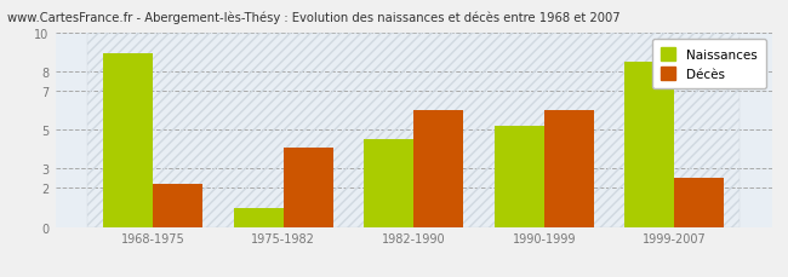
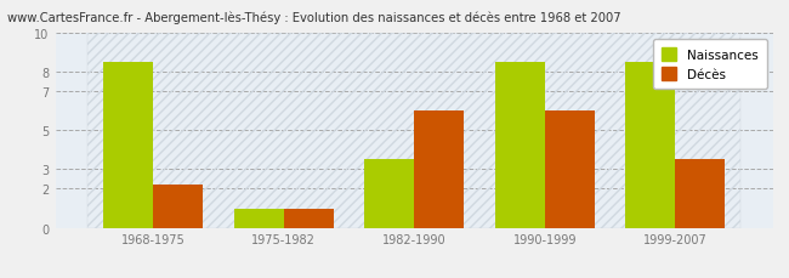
Naissances/1968-1975: 8.9 -> 8.5
Décès/1975-1982: 4.1 -> 1.0
Naissances/1982-1990: 4.5 -> 3.5
Naissances/1990-1999: 5.2 -> 8.5
Décès/1999-2007: 2.5 -> 3.5
